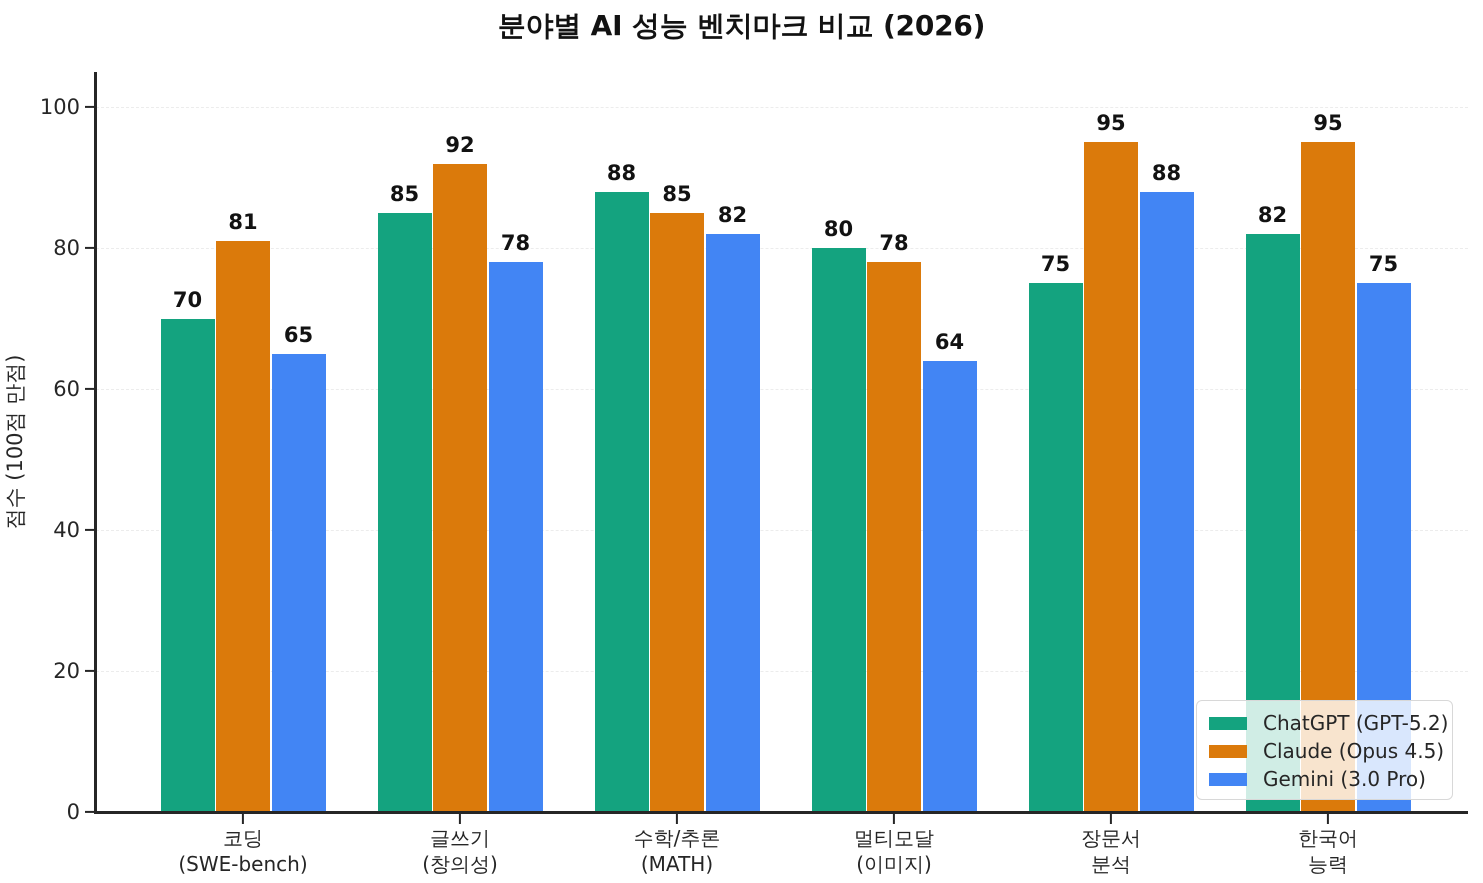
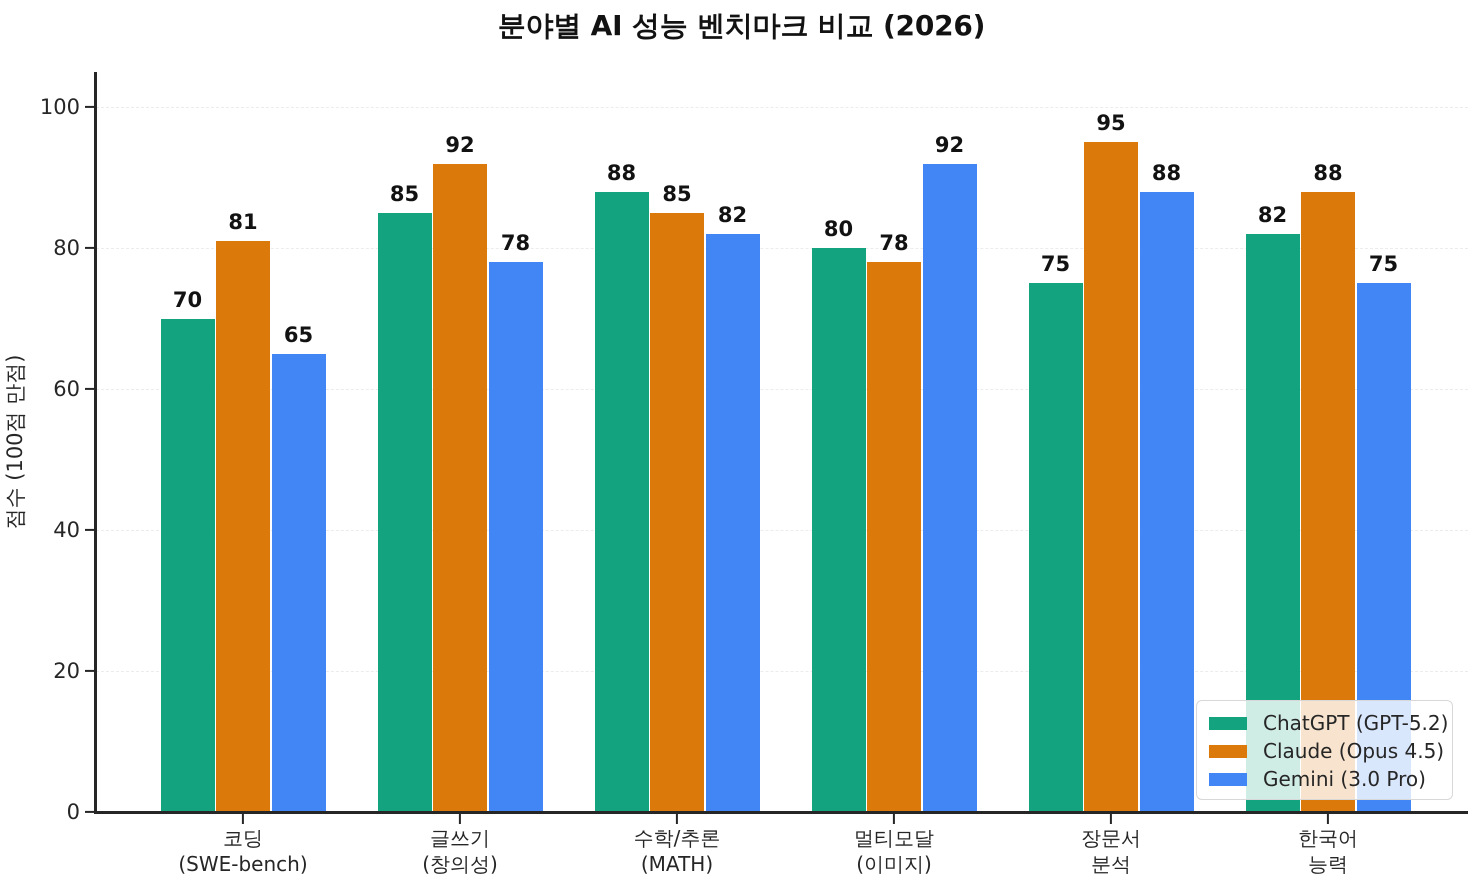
Gemini (3.0 Pro)/멀티모달 (이미지): 64 -> 92
Claude (Opus 4.5)/한국어 능력: 95 -> 88
